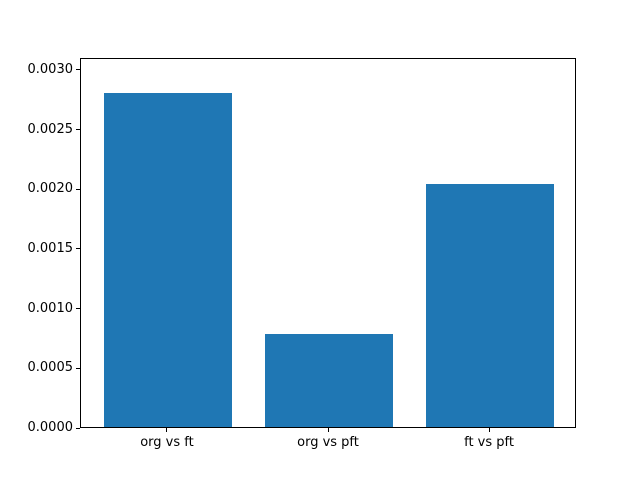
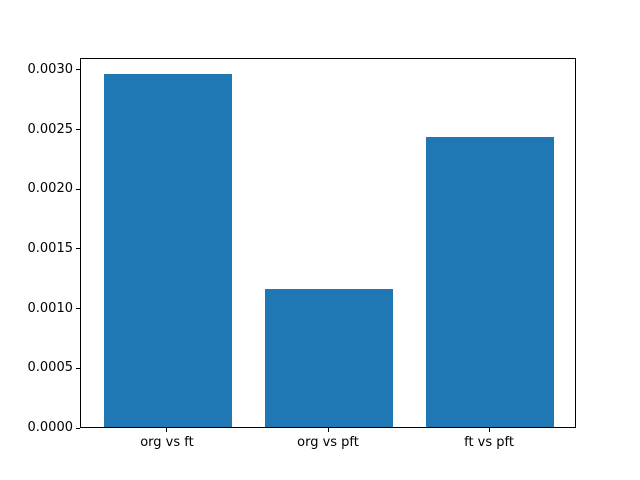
org vs ft: 0.00280 -> 0.00296
org vs pft: 0.00078 -> 0.00116
ft vs pft: 0.00204 -> 0.00243
